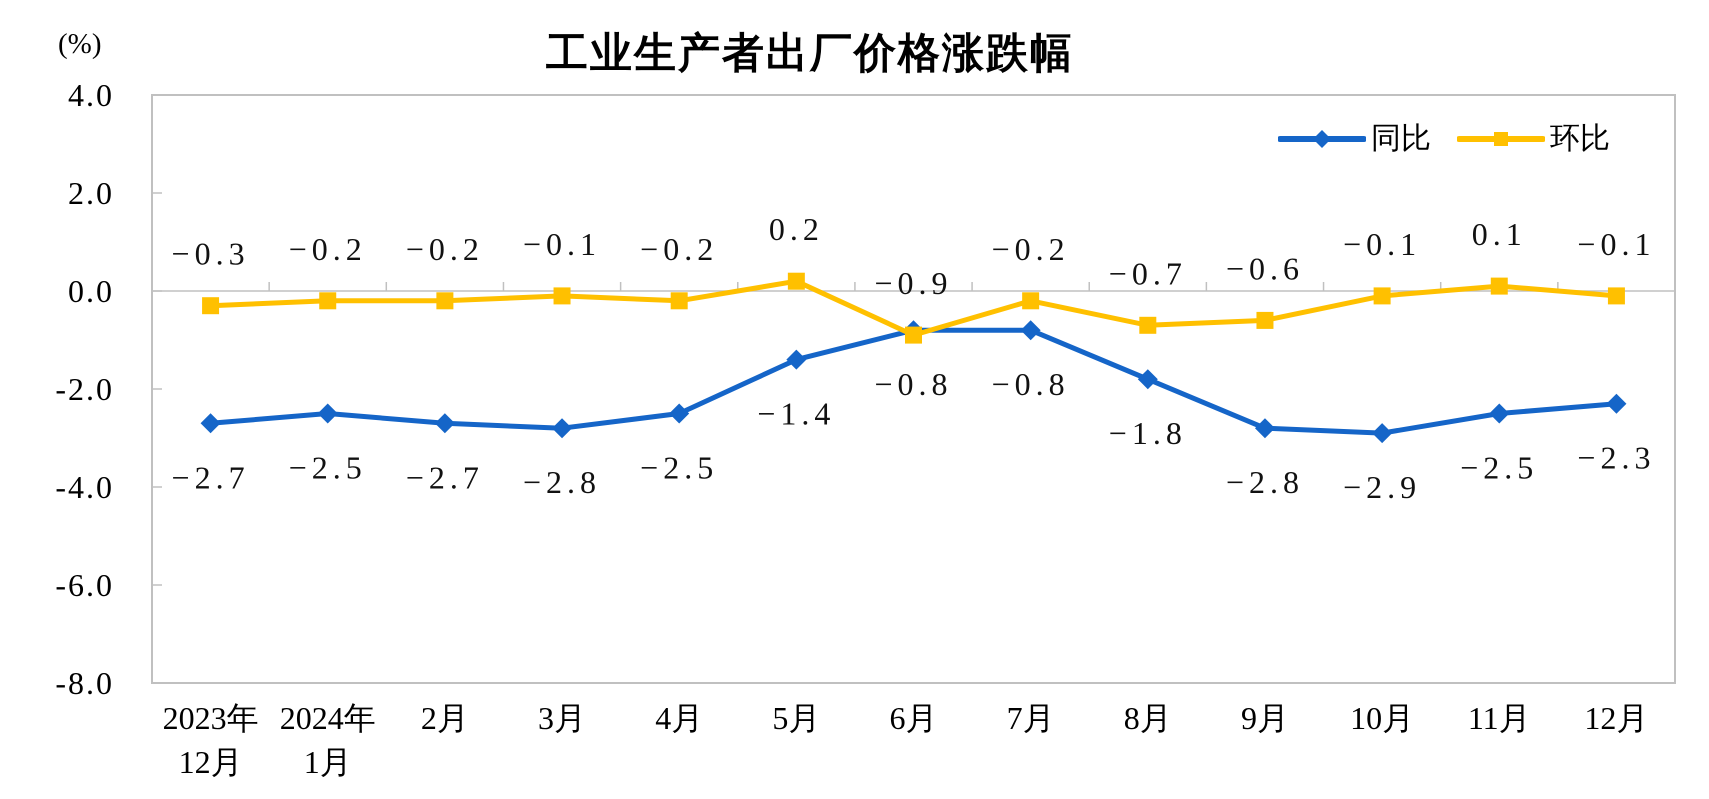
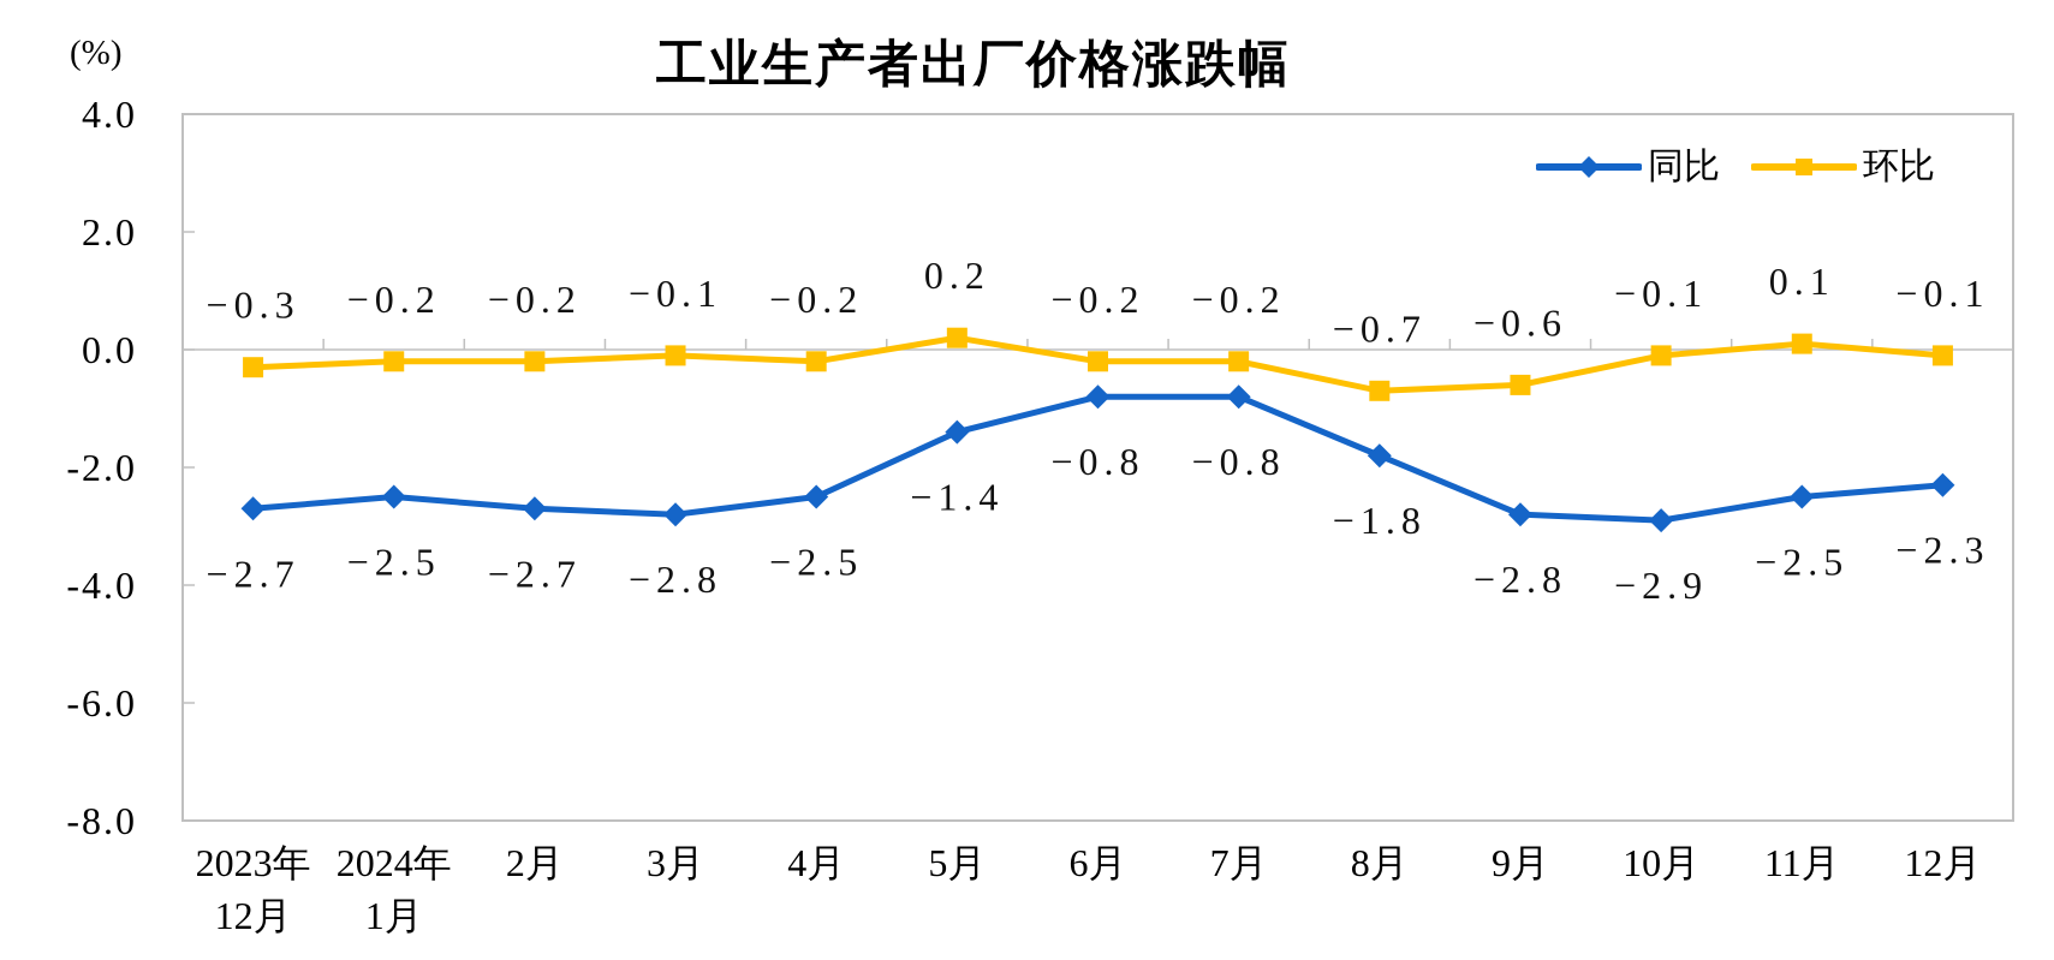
环比/6月: −0.9 -> −0.2
